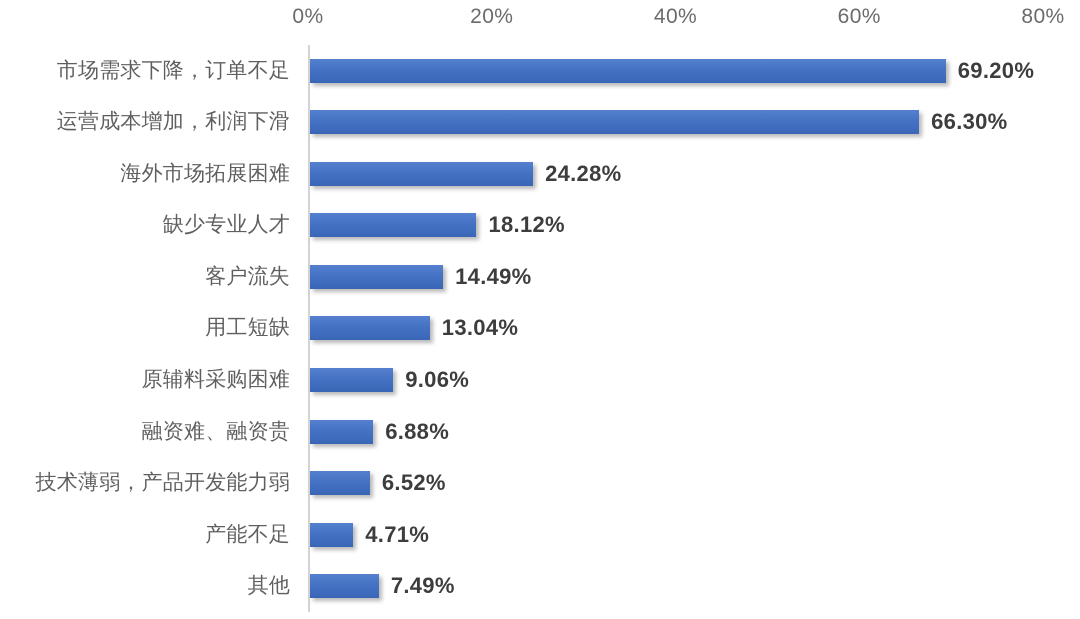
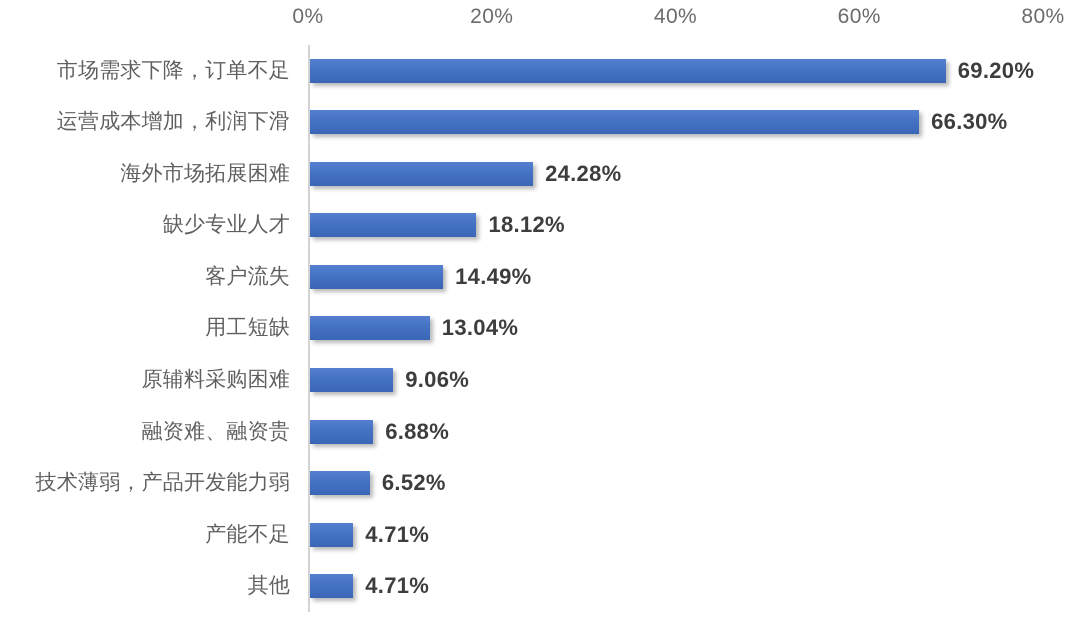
其他: 7.49% -> 4.71%
